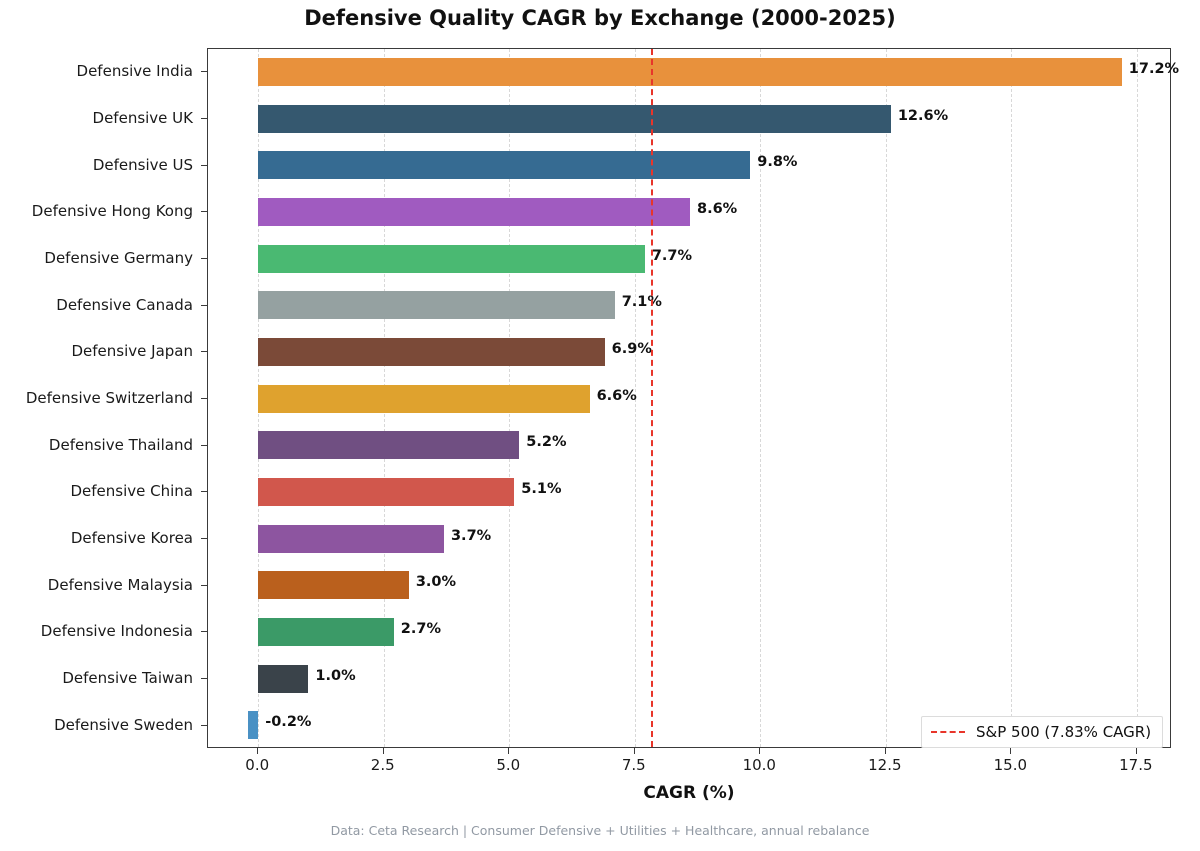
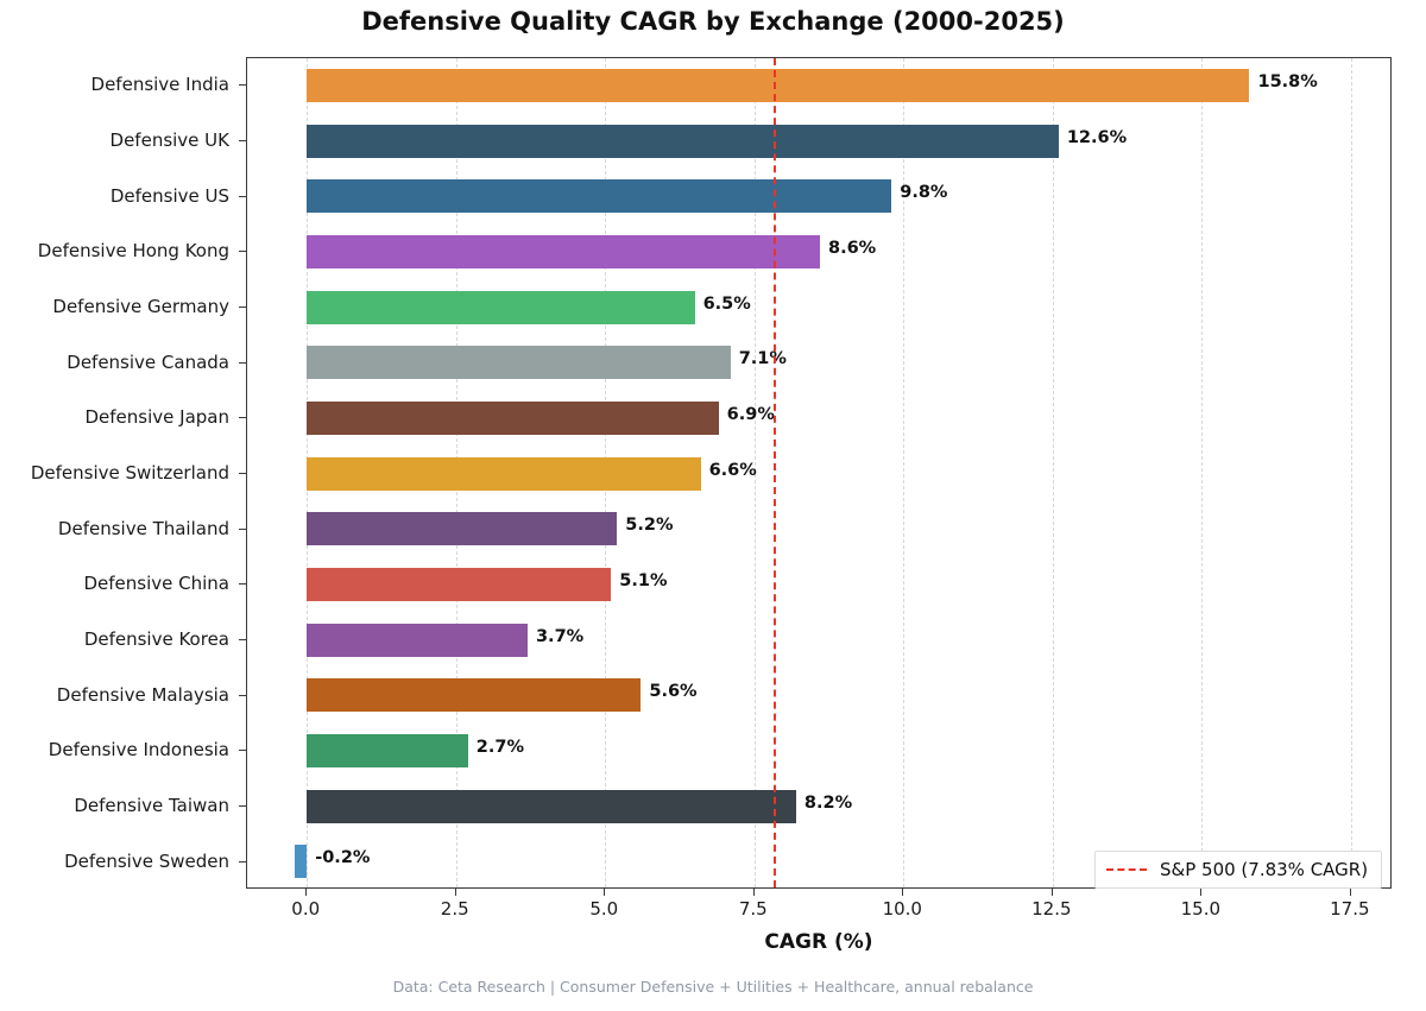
Defensive India: 17.2% -> 15.8%
Defensive Germany: 7.7% -> 6.5%
Defensive Malaysia: 3.0% -> 5.6%
Defensive Taiwan: 1.0% -> 8.2%
